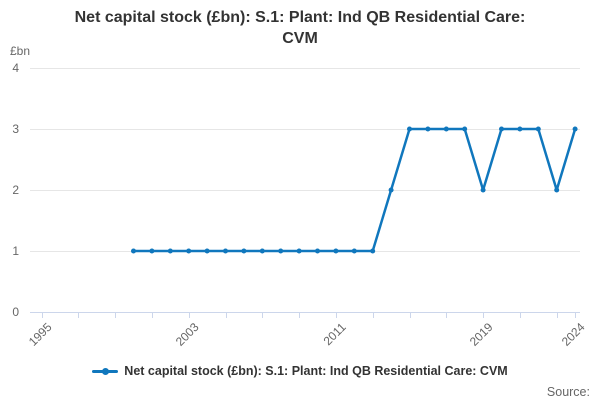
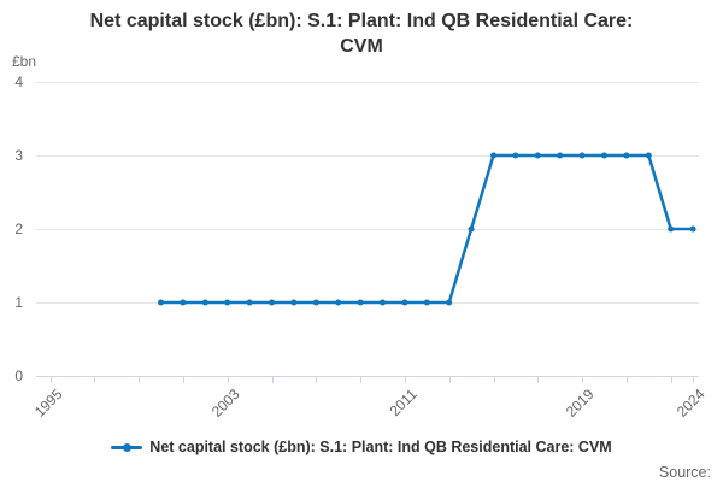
2019: 2 -> 3
2024: 3 -> 2
